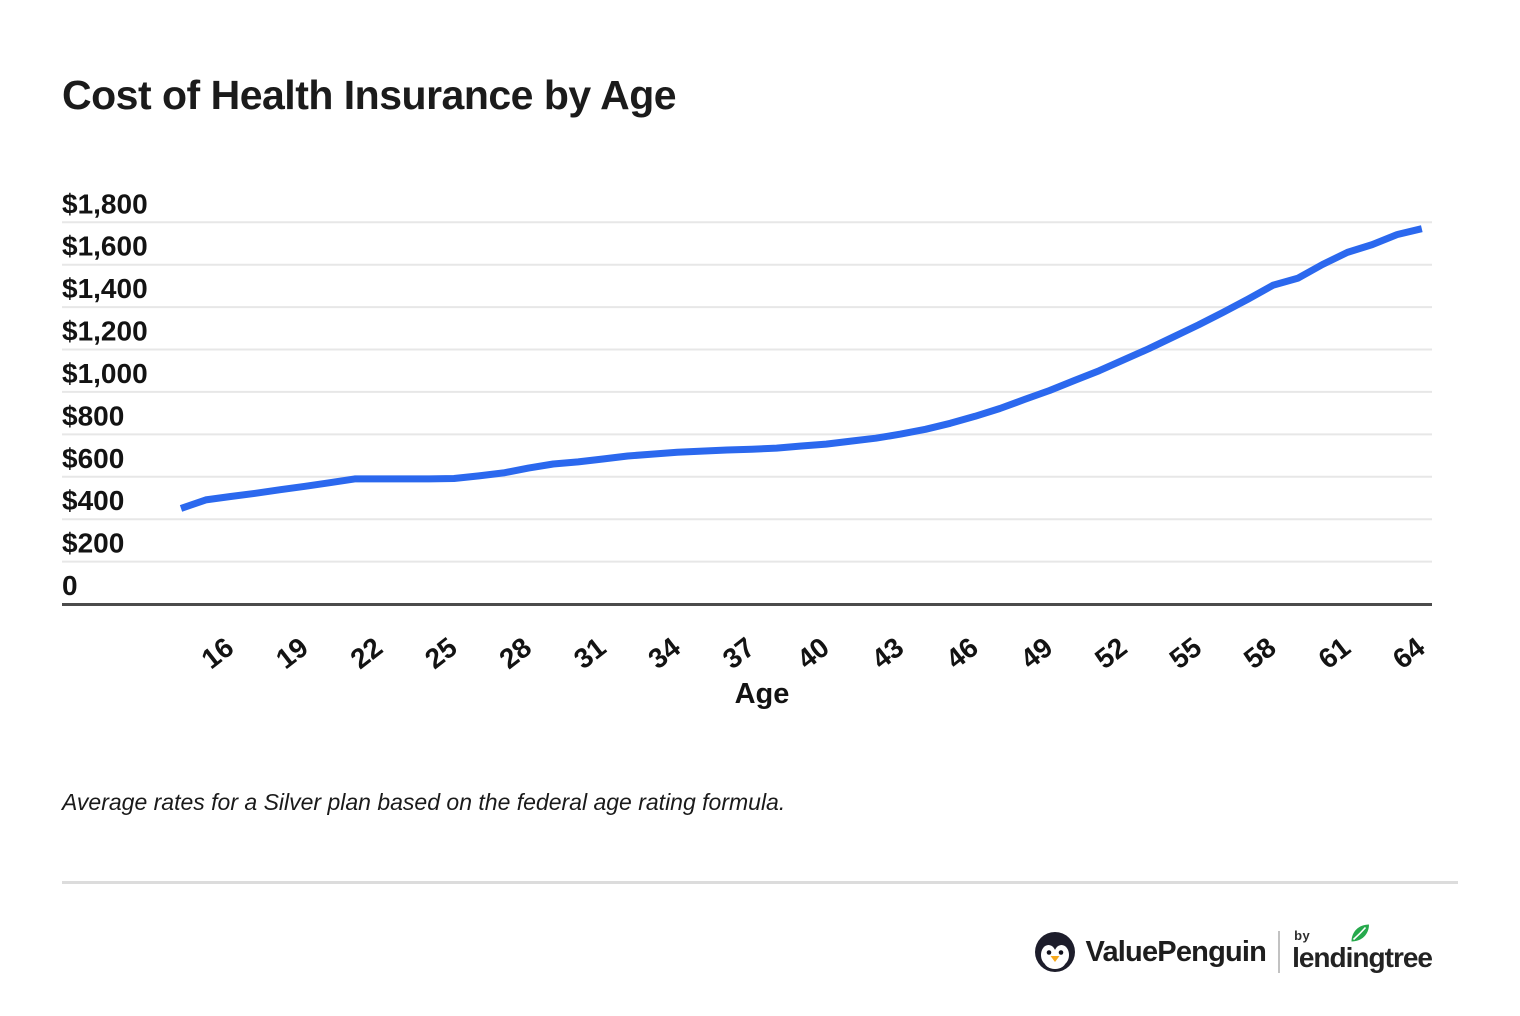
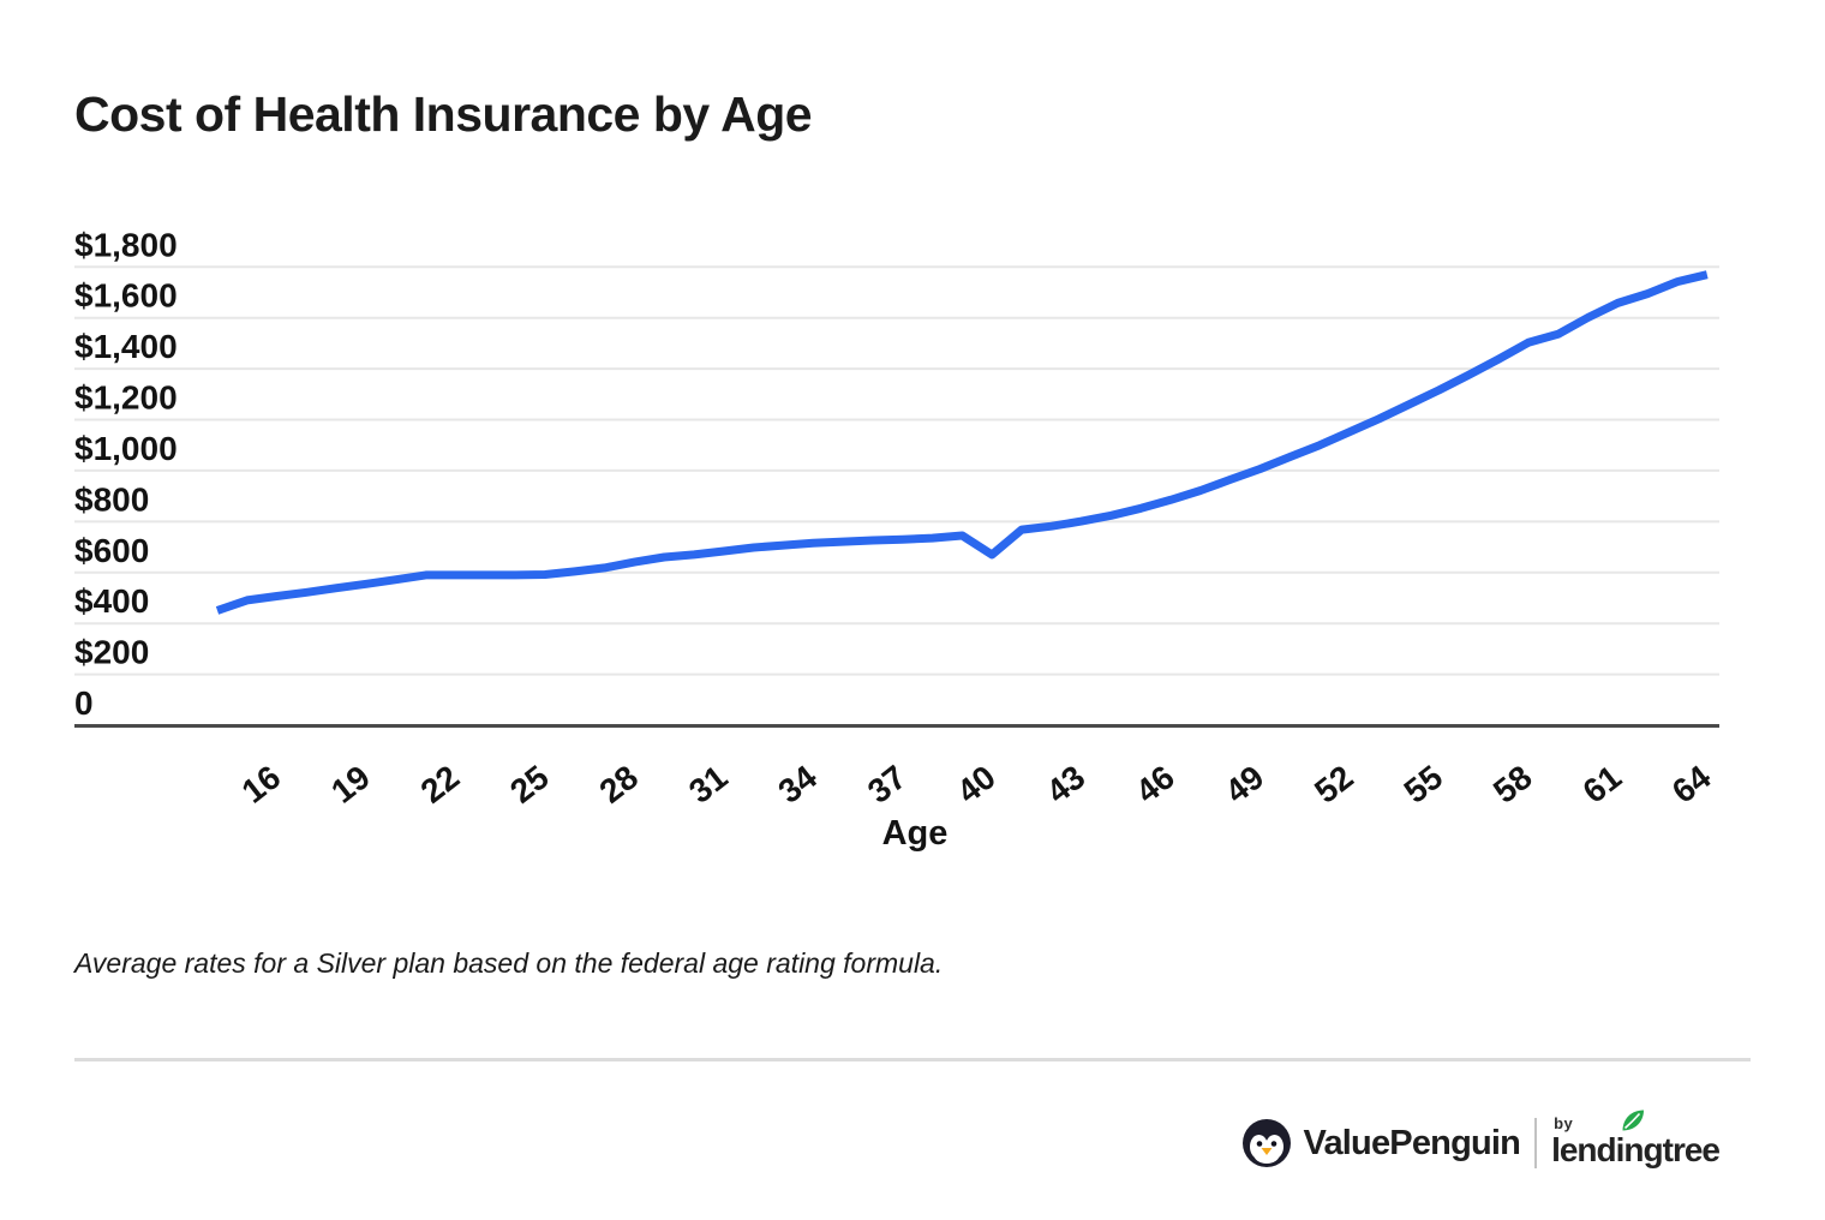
40: $750 -> $670
